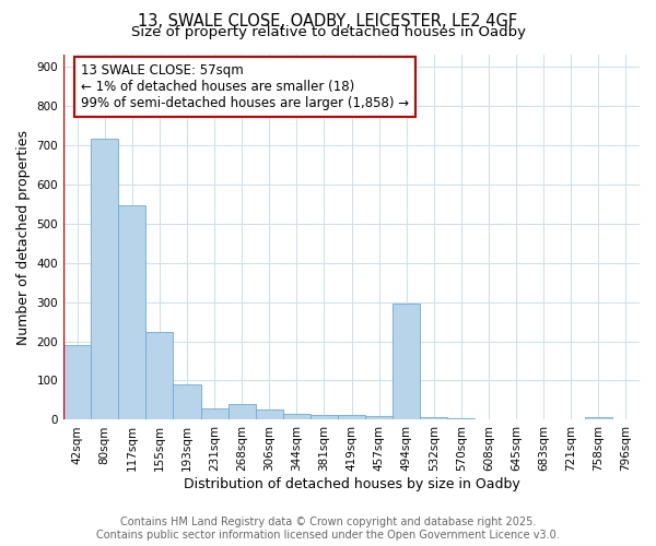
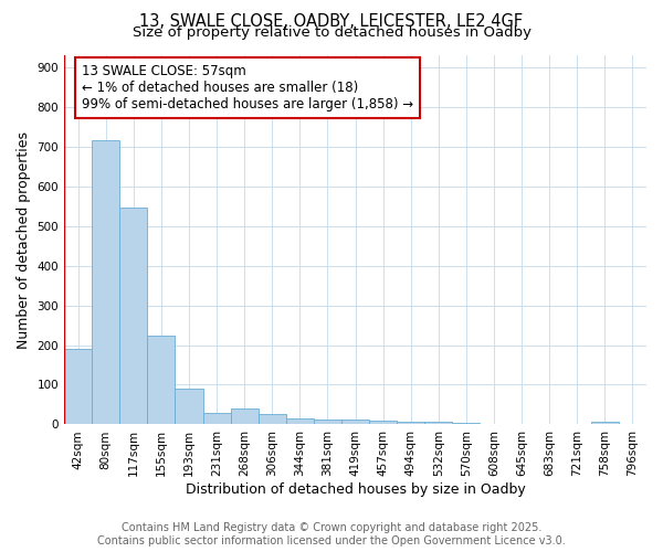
494sqm: 295 -> 8
